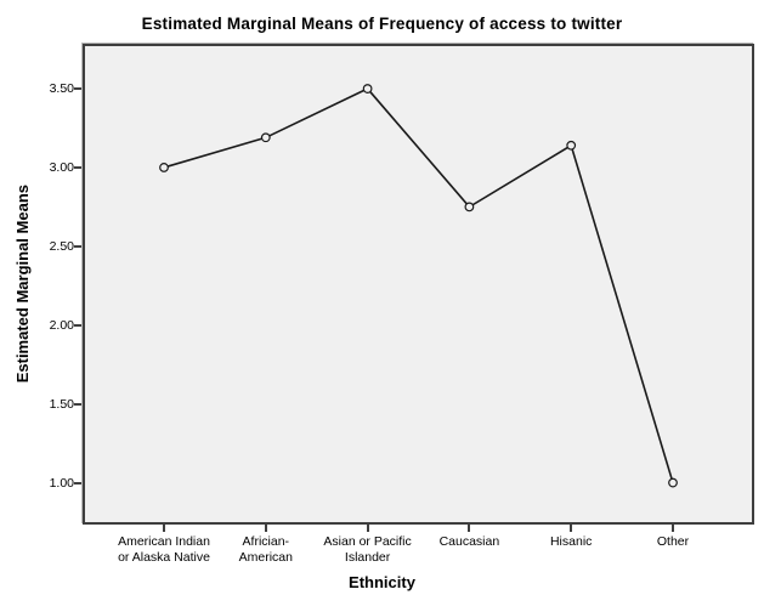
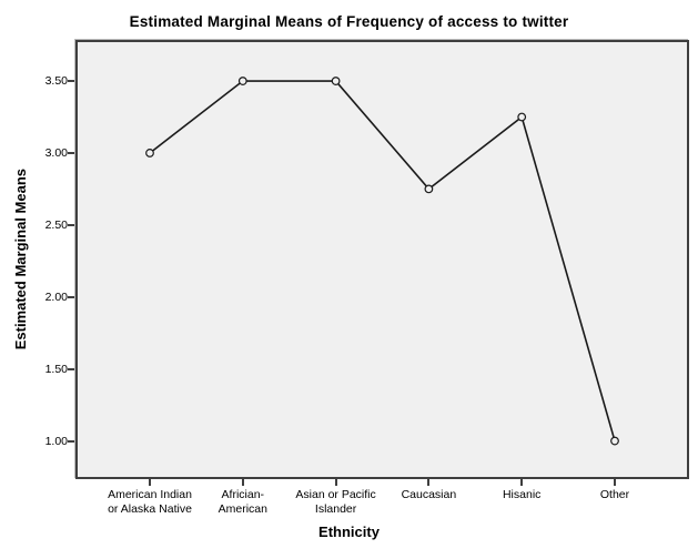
Africian- American: 3.19 -> 3.50
Hisanic: 3.14 -> 3.25
